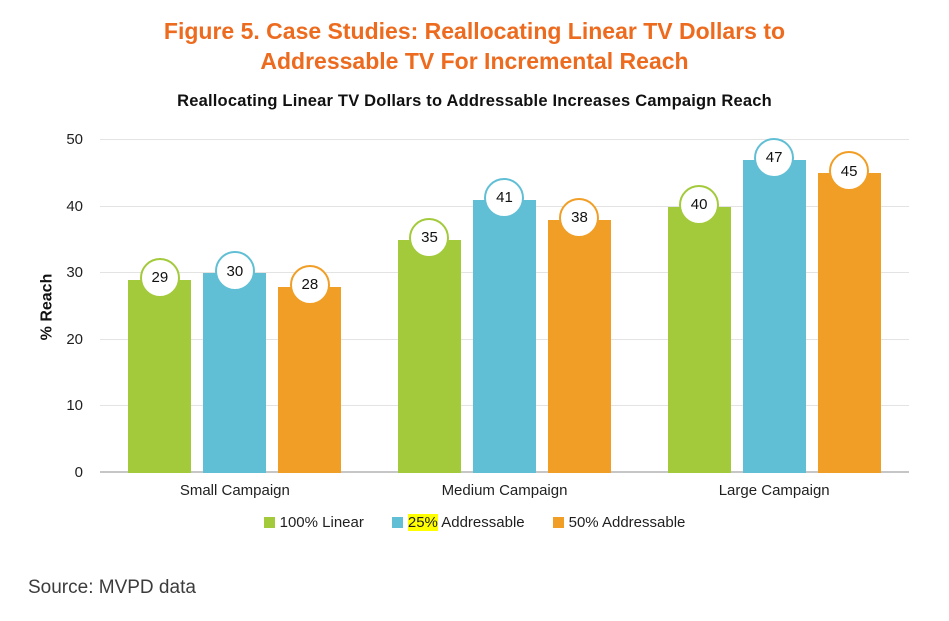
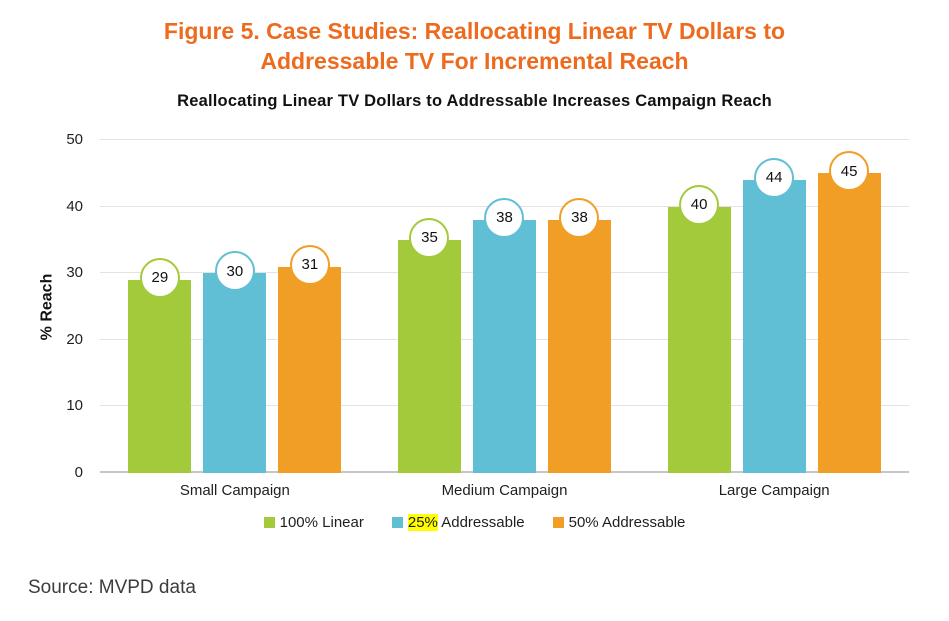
50% Addressable/Small Campaign: 28 -> 31
25% Addressable/Medium Campaign: 41 -> 38
25% Addressable/Large Campaign: 47 -> 44
